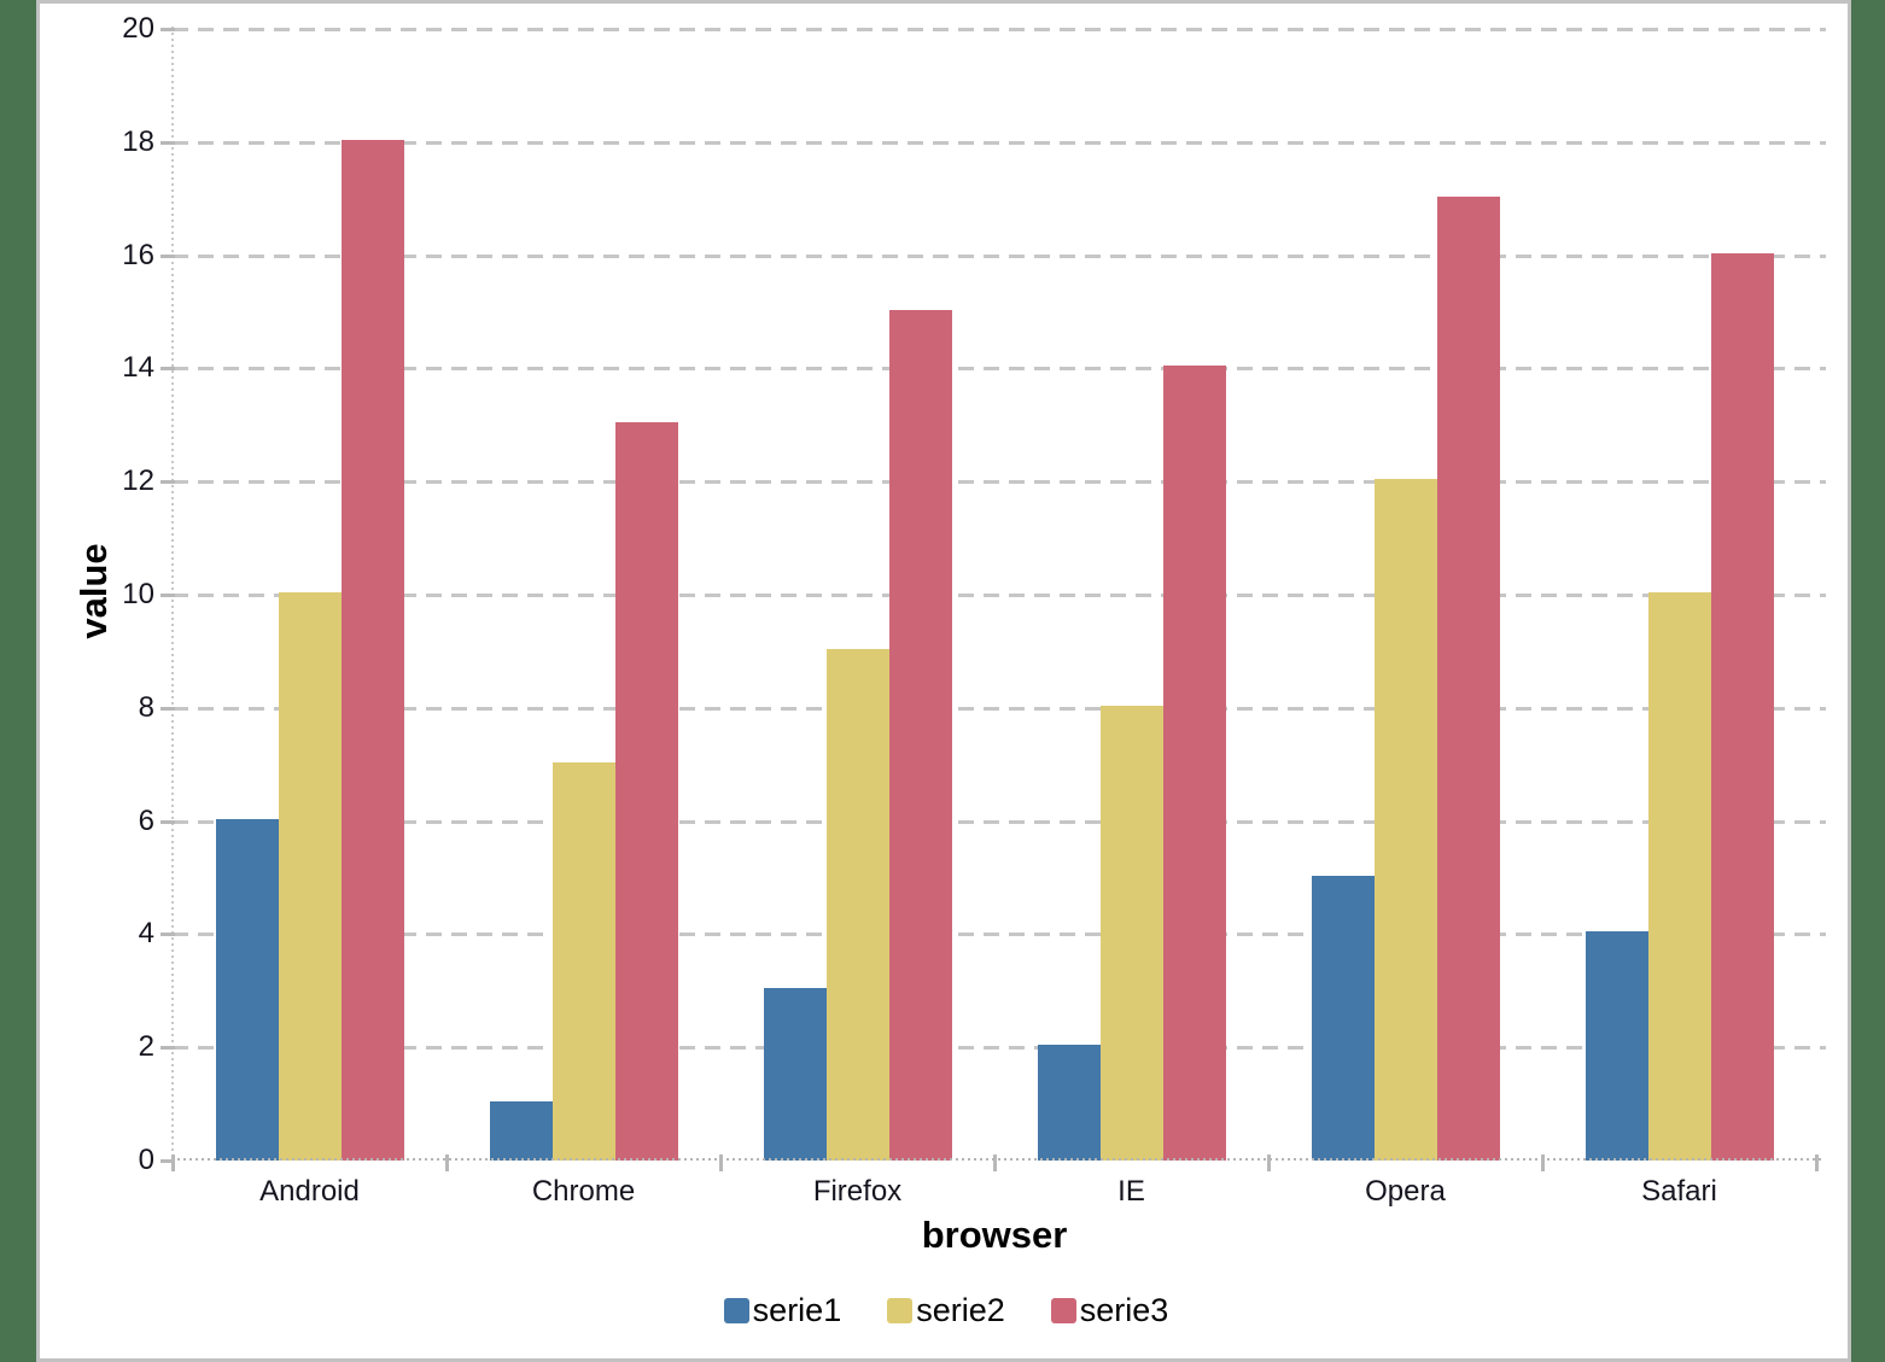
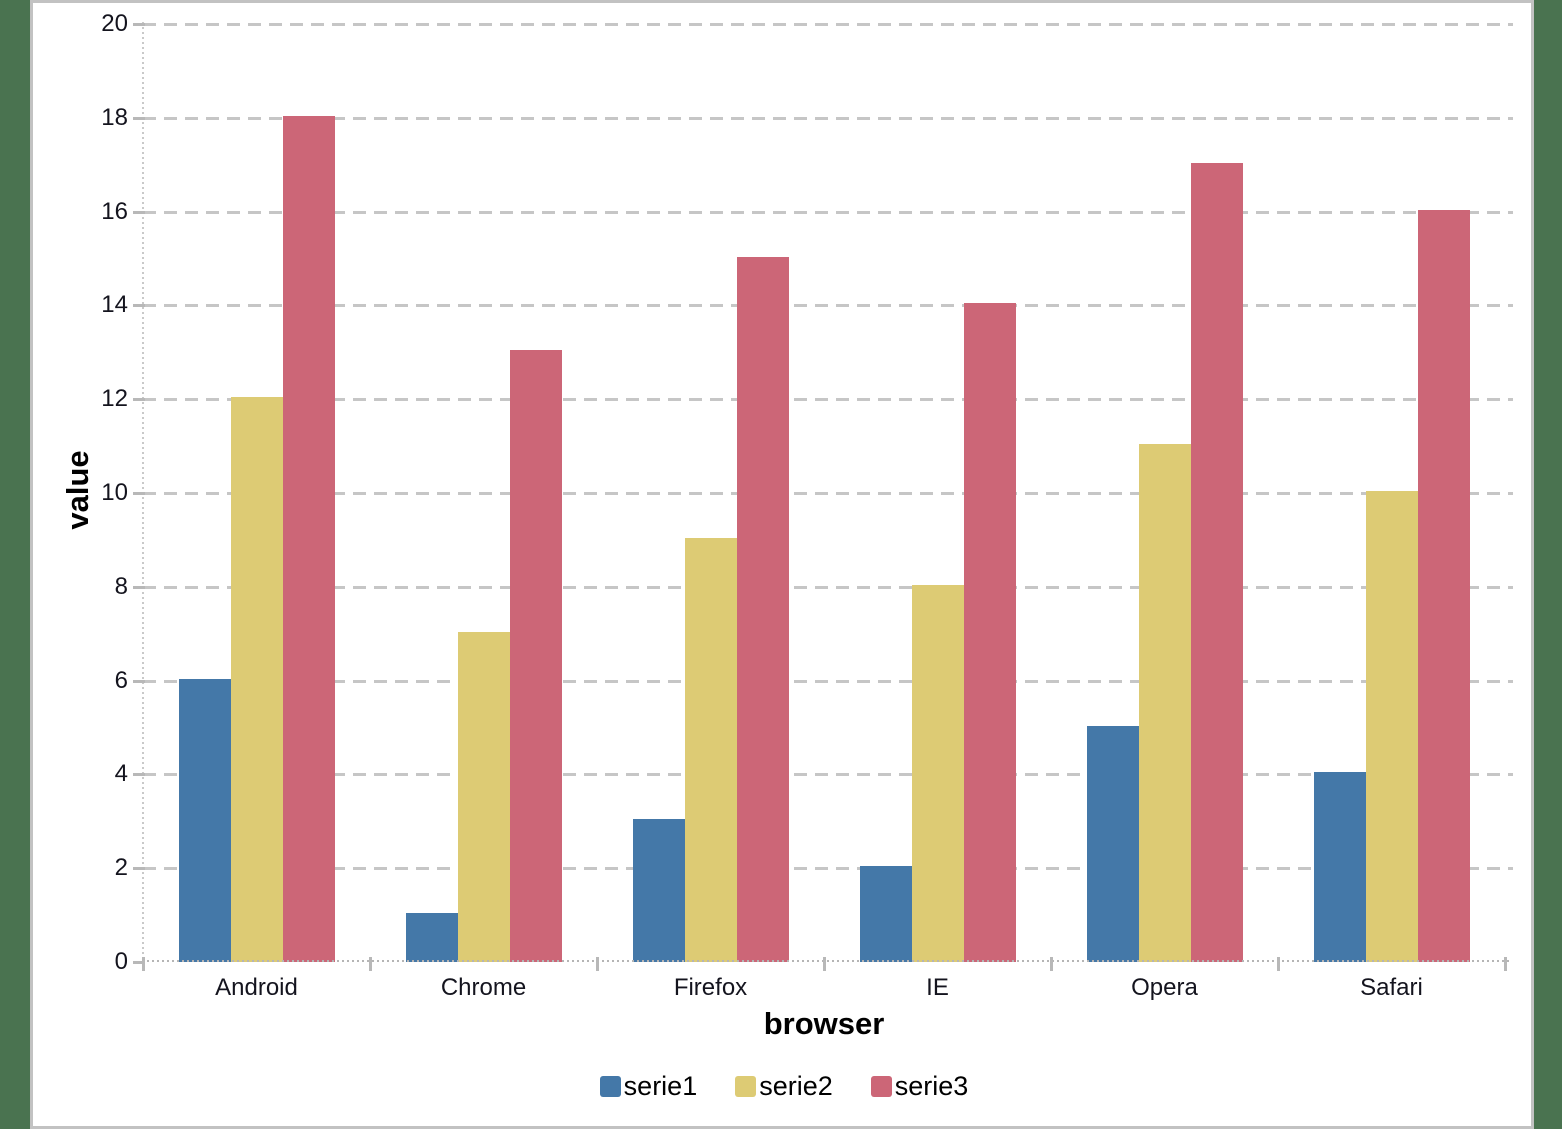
serie2/Android: 10 -> 12
serie2/Opera: 12 -> 11
